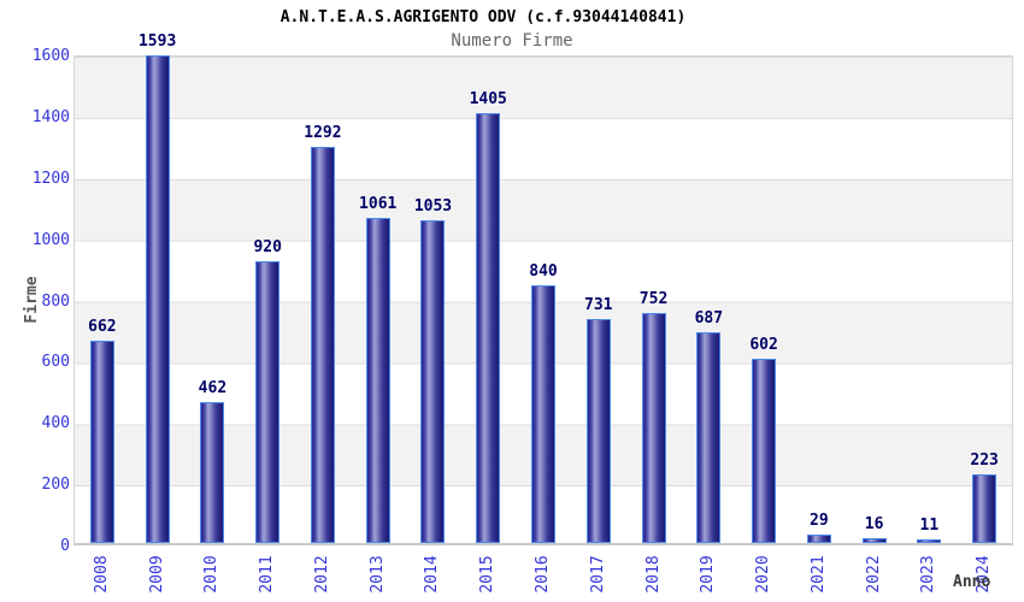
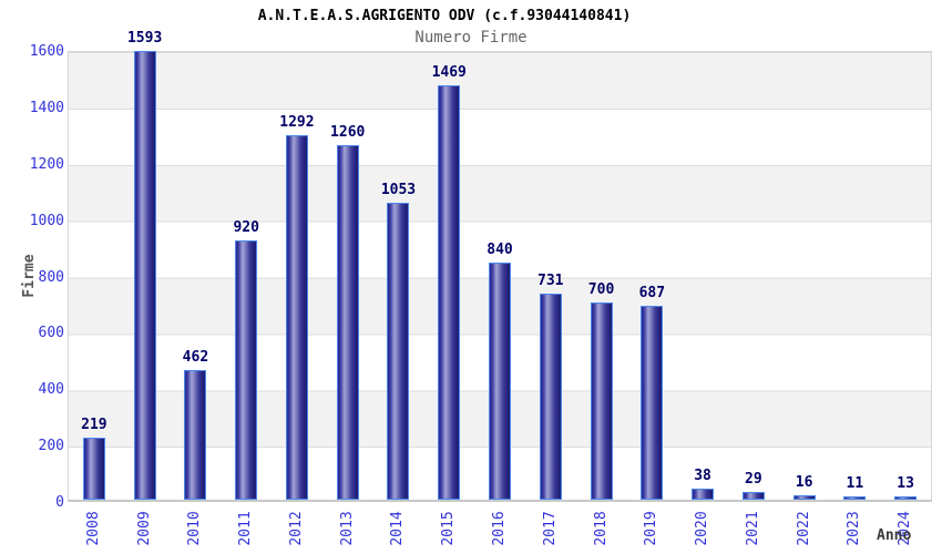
2008: 662 -> 219
2013: 1061 -> 1260
2015: 1405 -> 1469
2018: 752 -> 700
2020: 602 -> 38
2024: 223 -> 13
